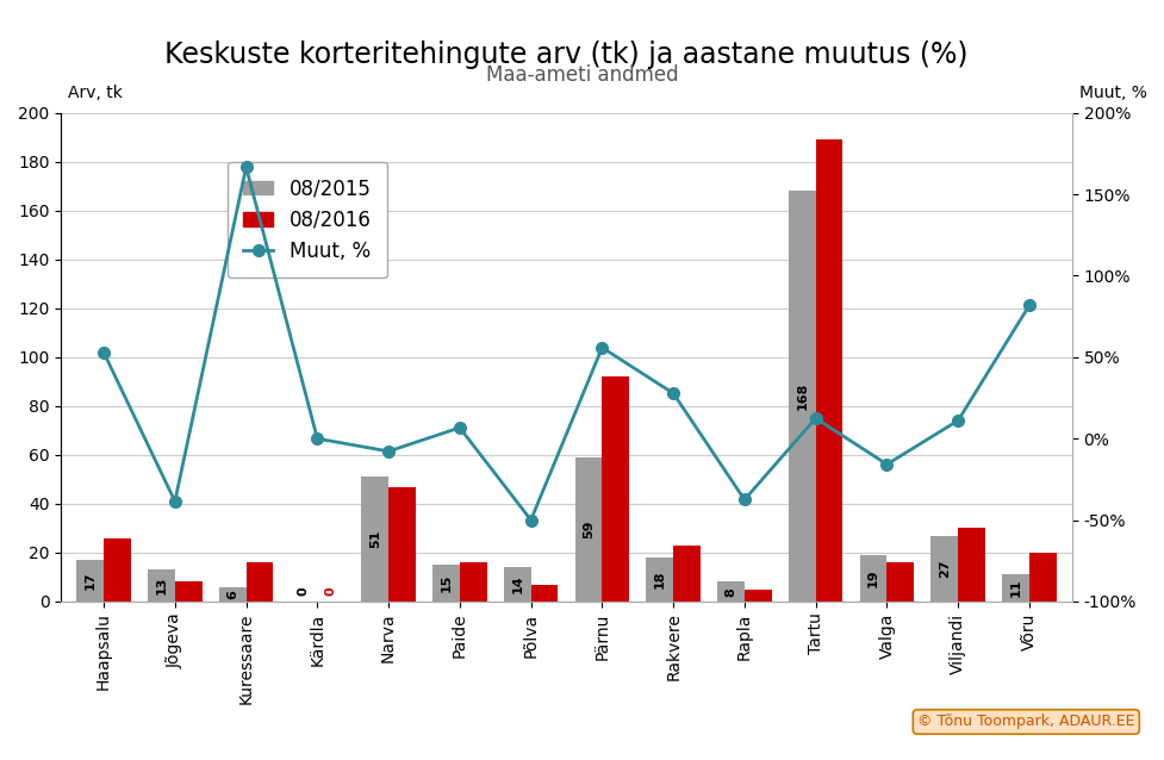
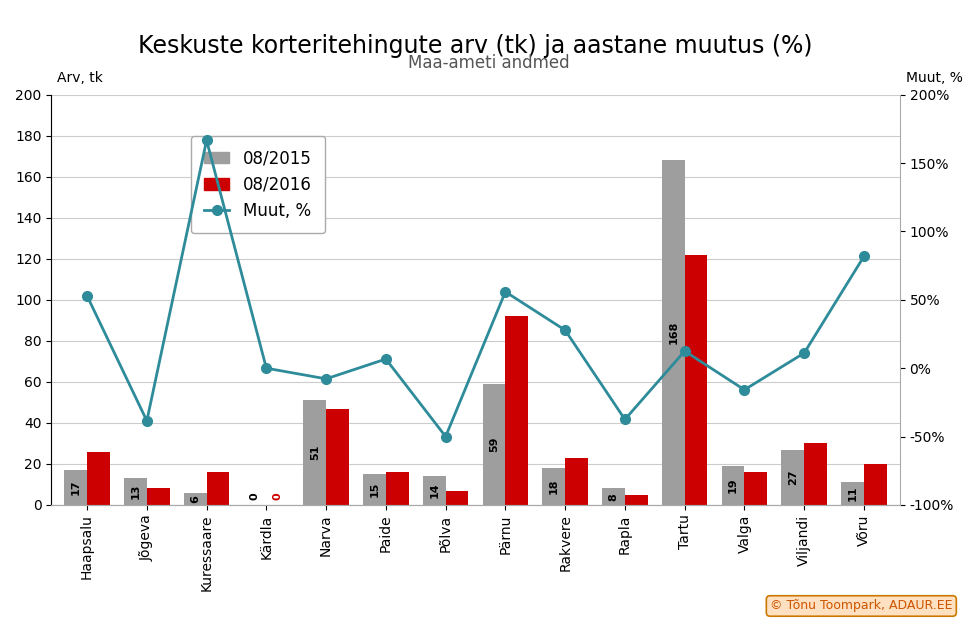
08/2016/Tartu: 189 -> 122
